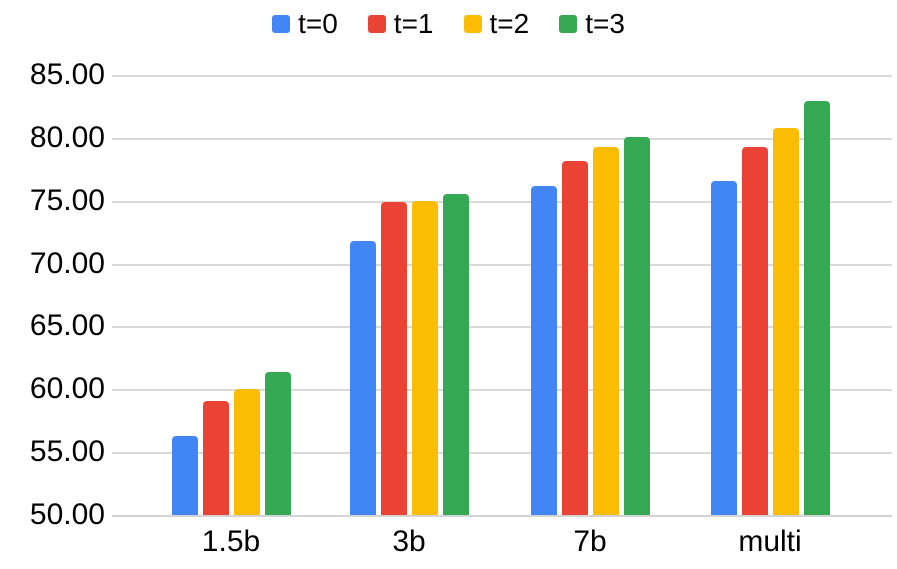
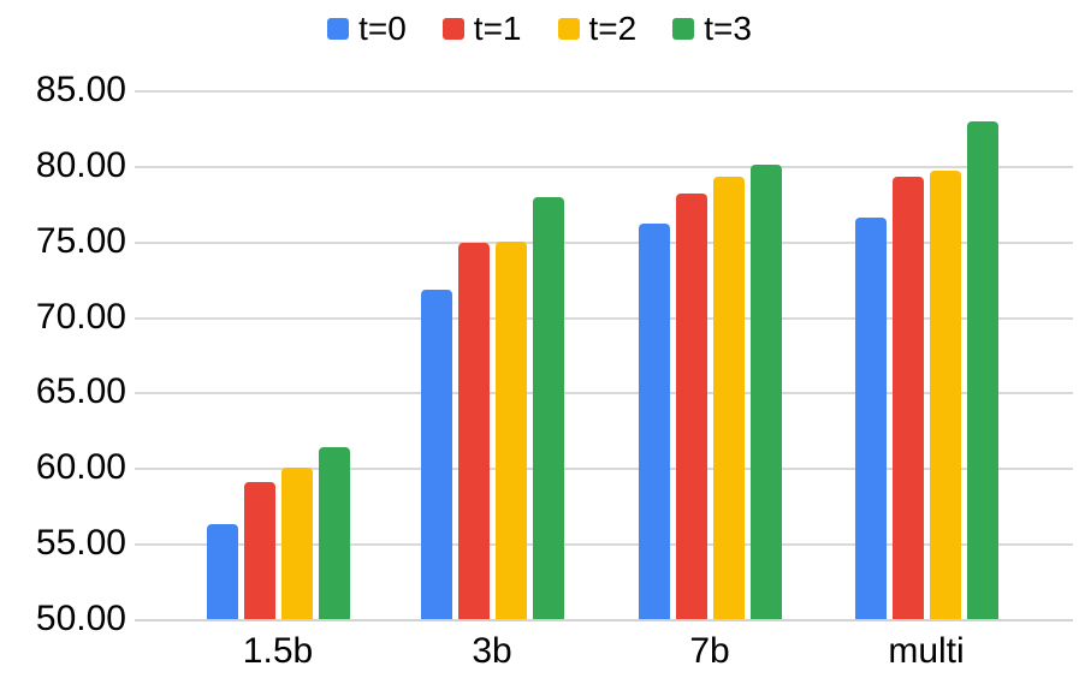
t=3/3b: 75.5 -> 77.9
t=2/multi: 80.8 -> 79.7
